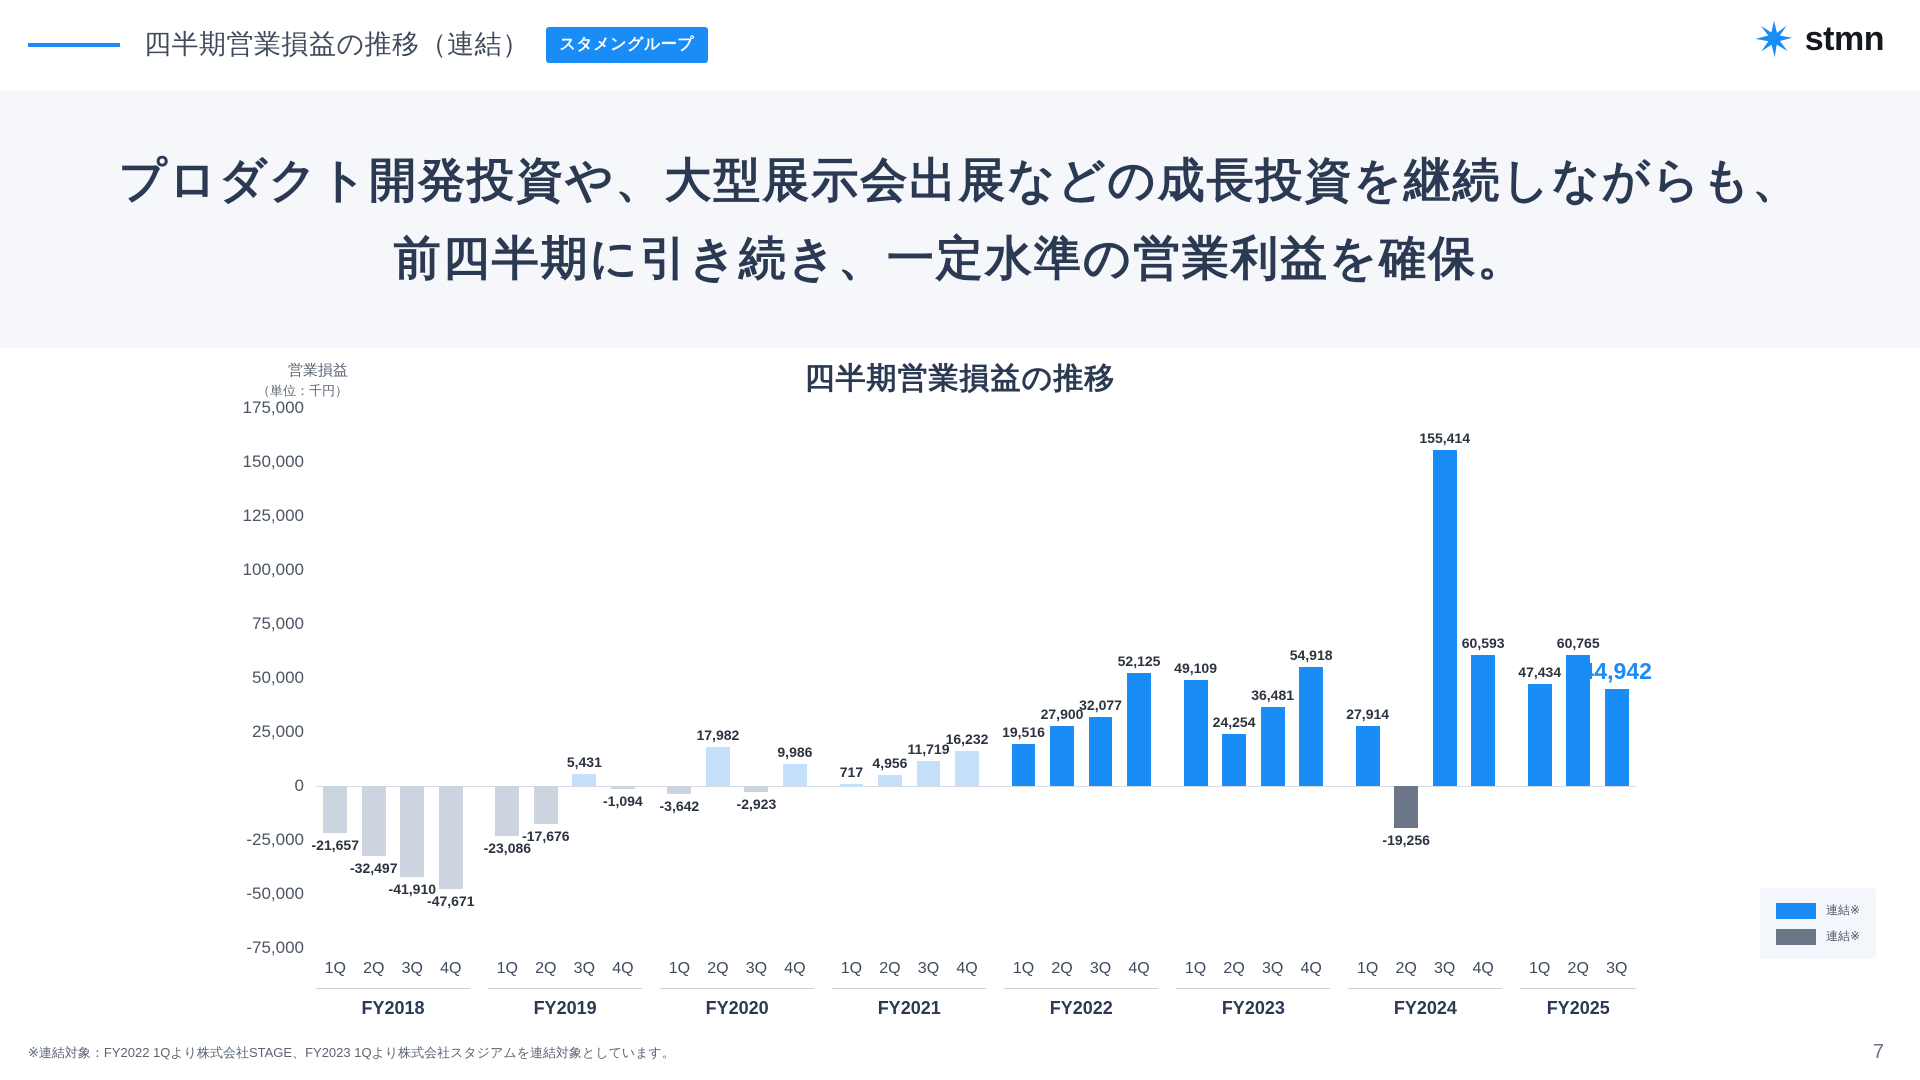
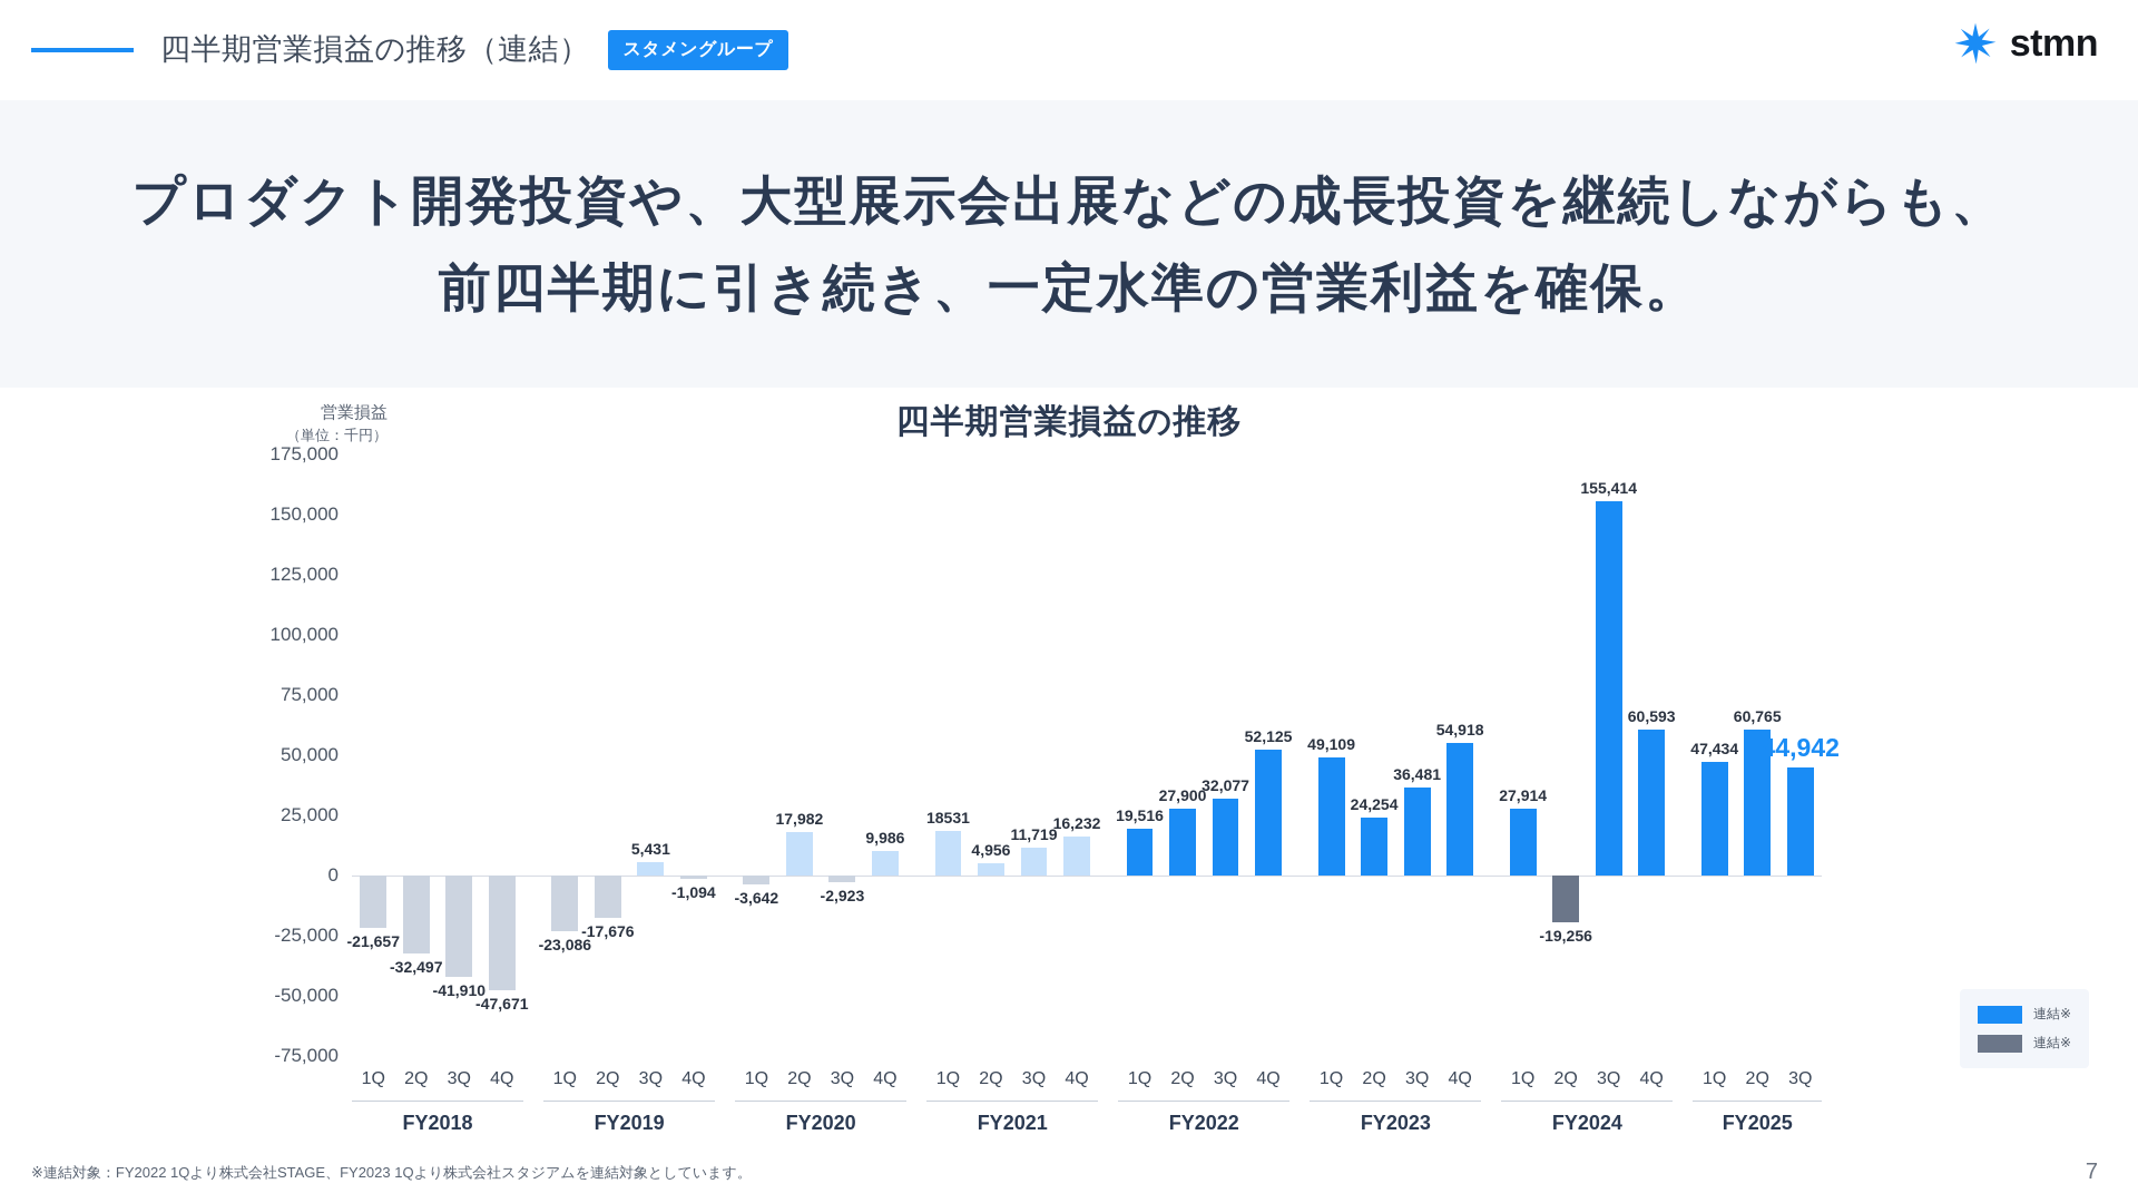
FY2021 1Q: 717 -> 18531
